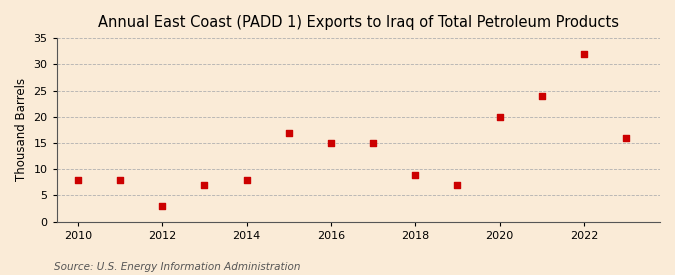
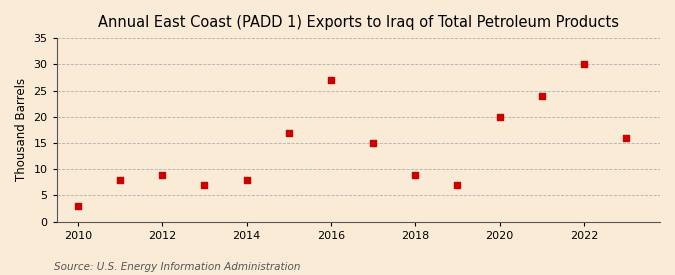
2010: 8 -> 3
2012: 3 -> 9
2016: 15 -> 27
2022: 32 -> 30
